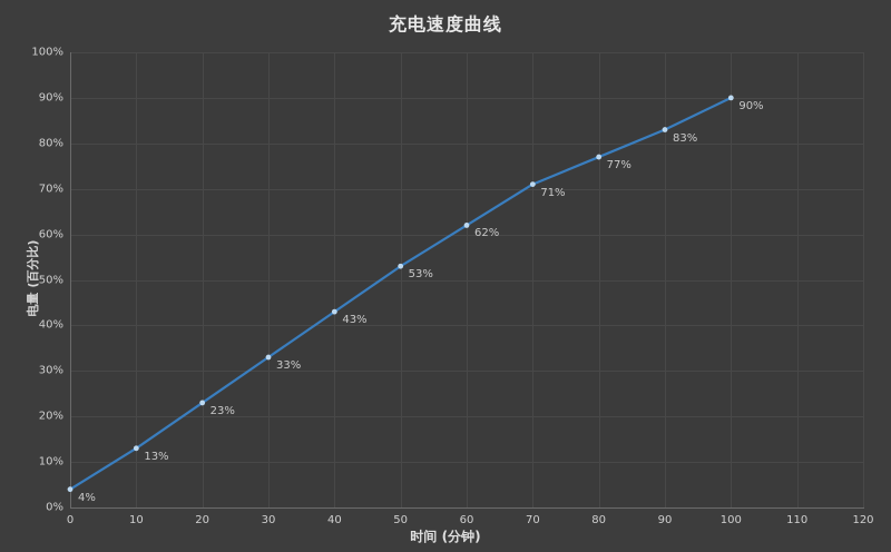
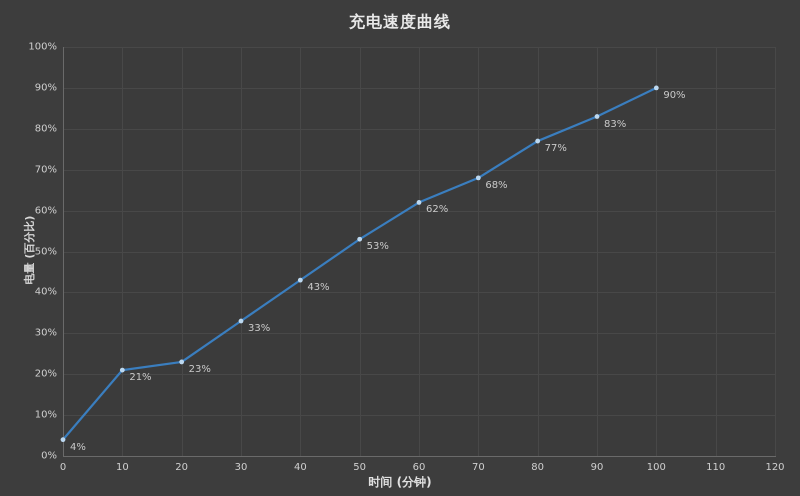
10: 13% -> 21%
70: 71% -> 68%
